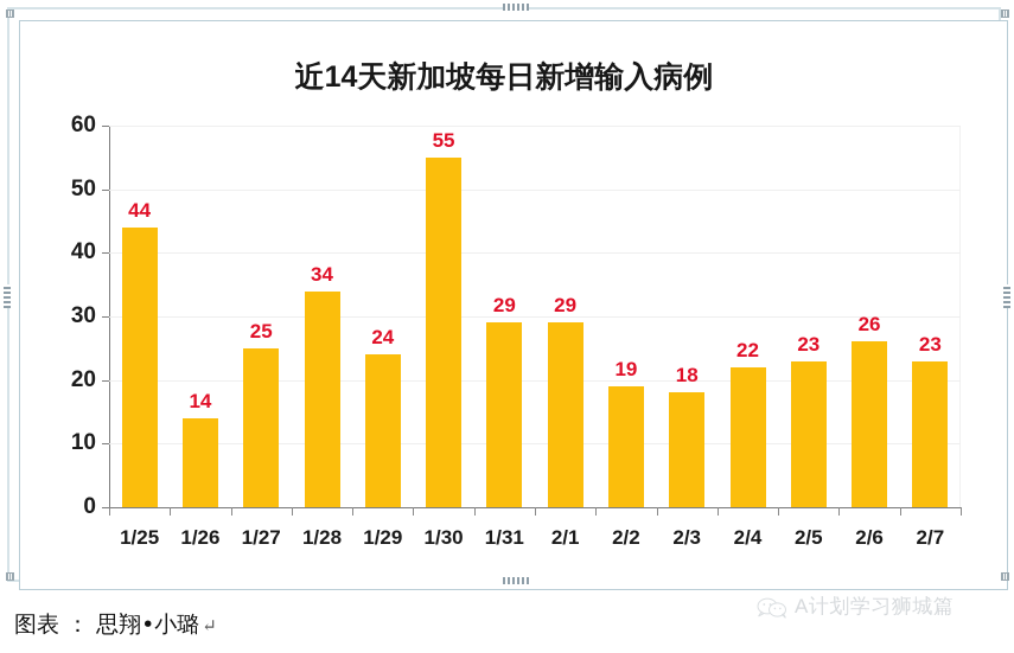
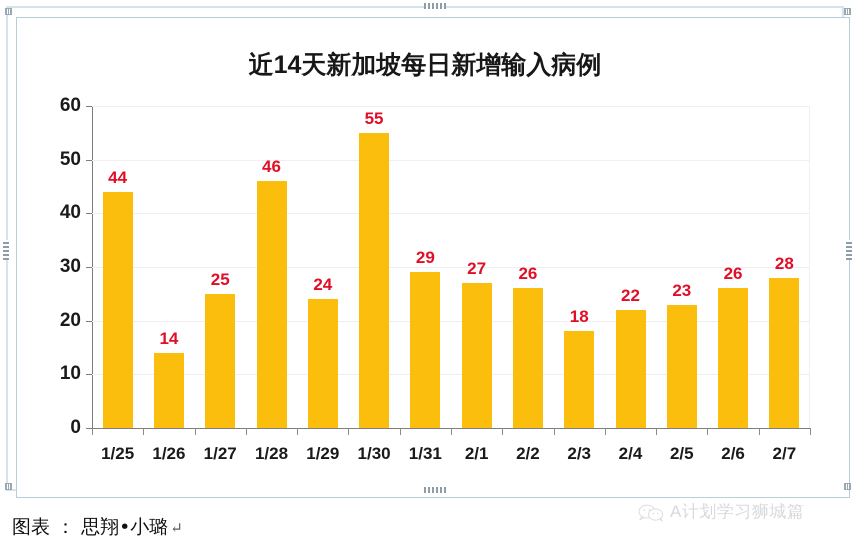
1/28: 34 -> 46
2/1: 29 -> 27
2/2: 19 -> 26
2/7: 23 -> 28
